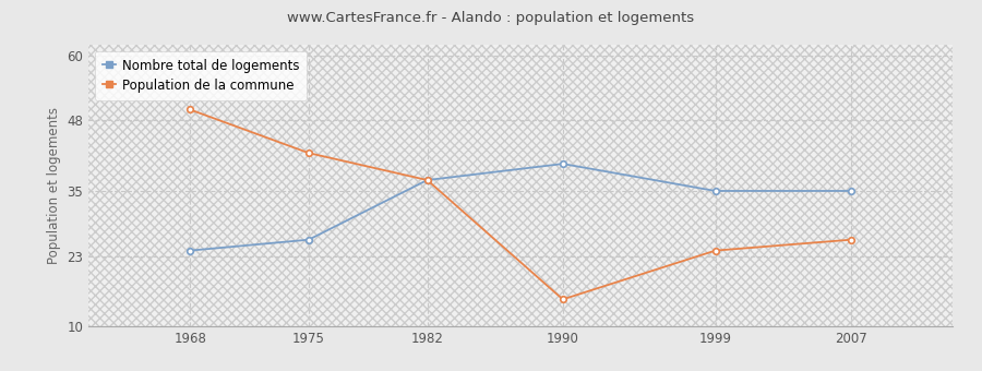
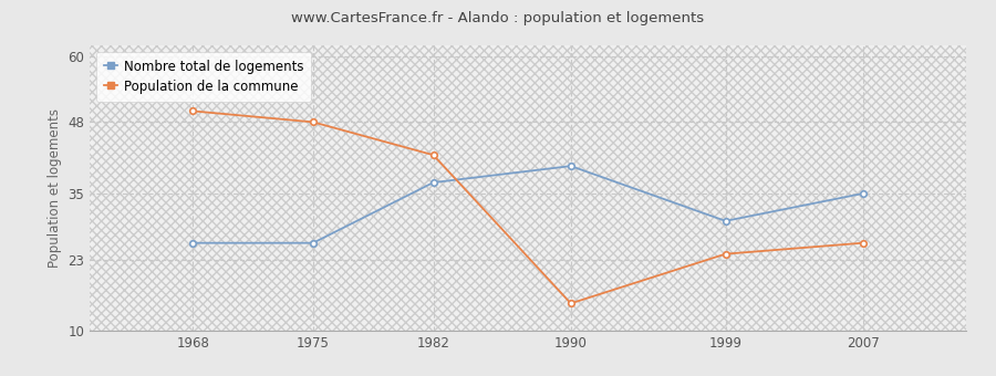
Nombre total de logements/1968: 24 -> 26
Population de la commune/1975: 42 -> 48
Population de la commune/1982: 37 -> 42
Nombre total de logements/1999: 35 -> 30
